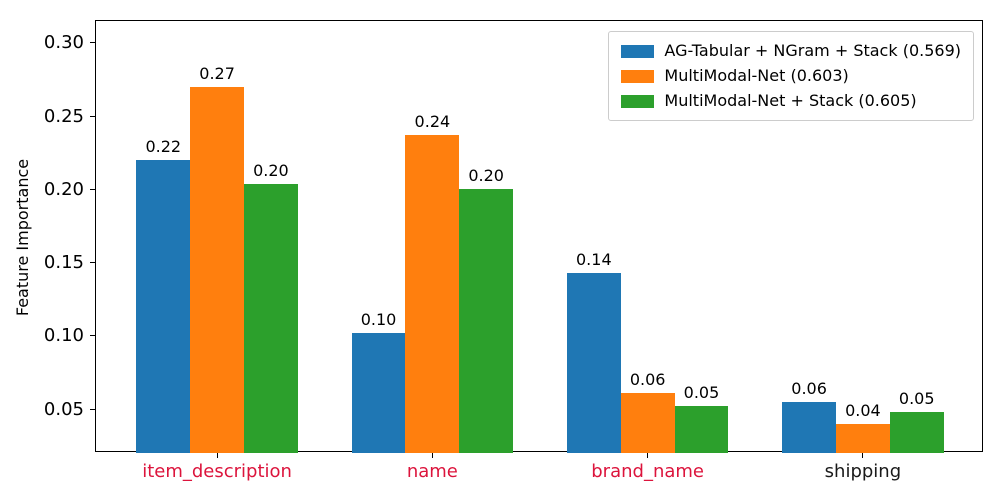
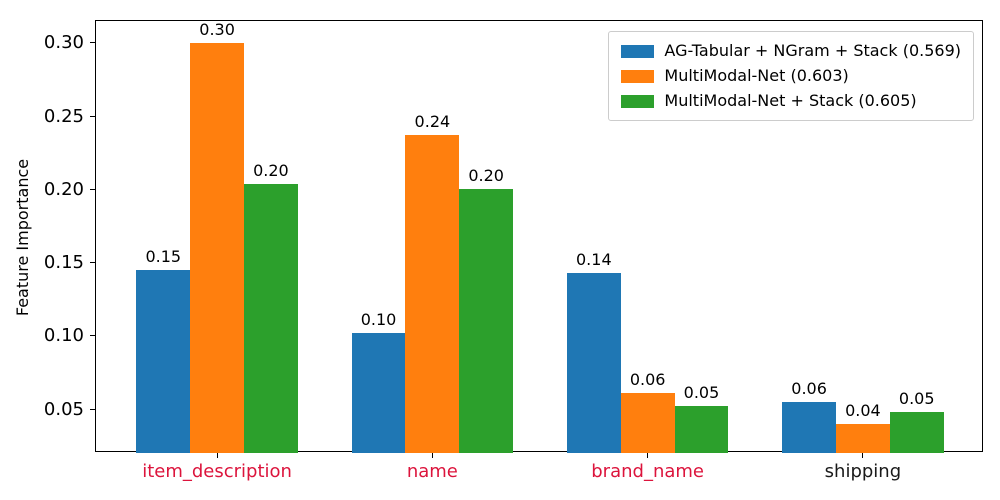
AG-Tabular + NGram + Stack (0.569)/item_description: 0.22 -> 0.15
MultiModal-Net (0.603)/item_description: 0.27 -> 0.30
